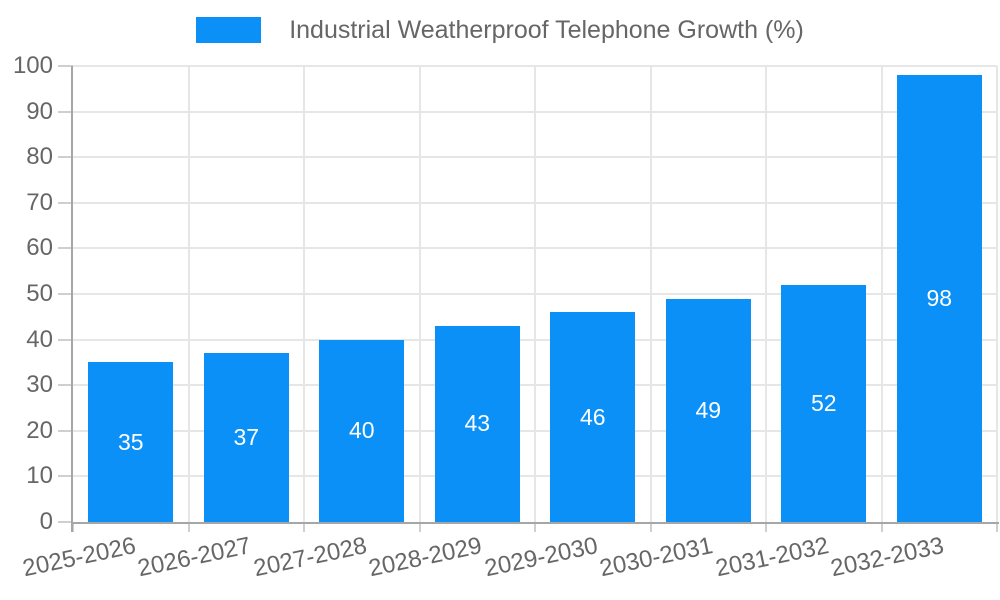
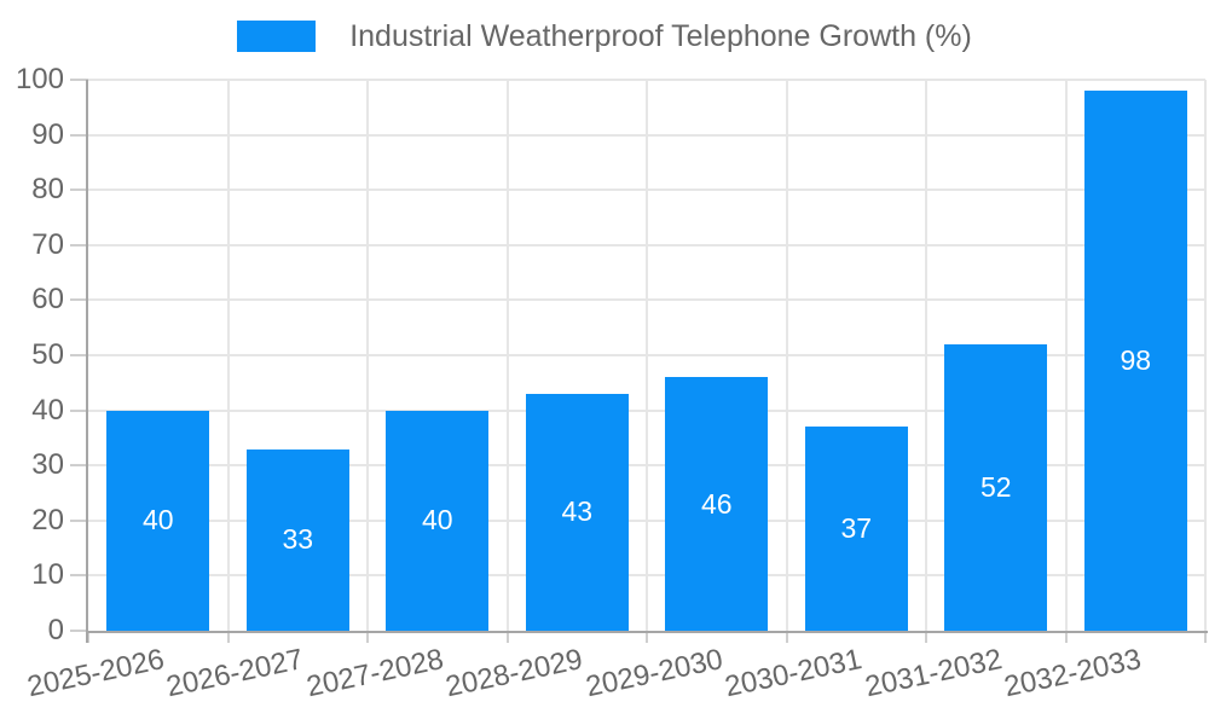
2025-2026: 35 -> 40
2026-2027: 37 -> 33
2030-2031: 49 -> 37
